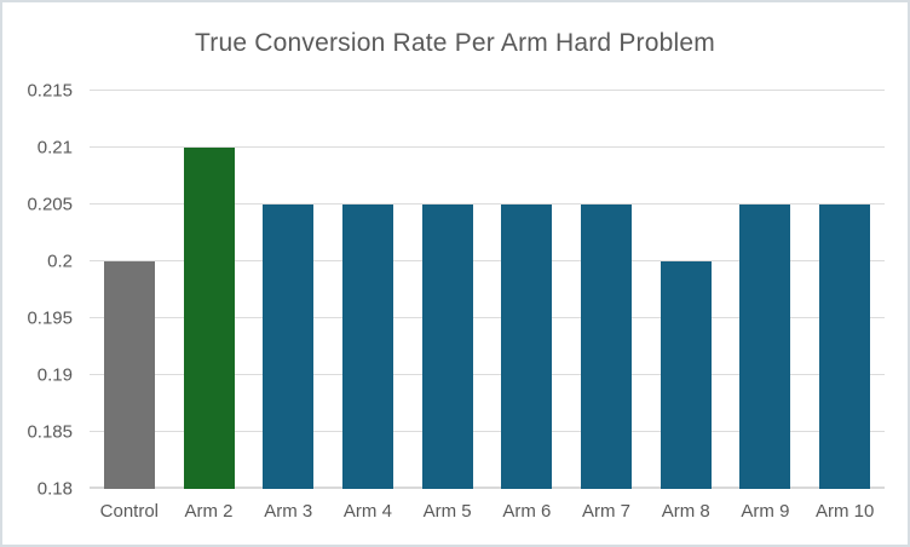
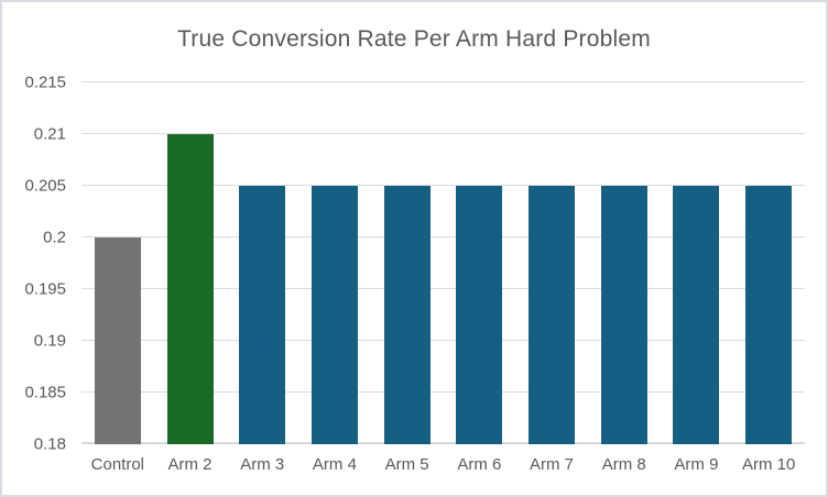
Arm 8: 0.200 -> 0.205
